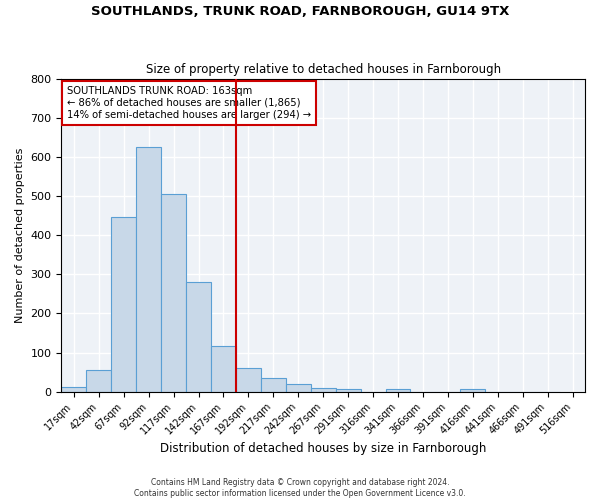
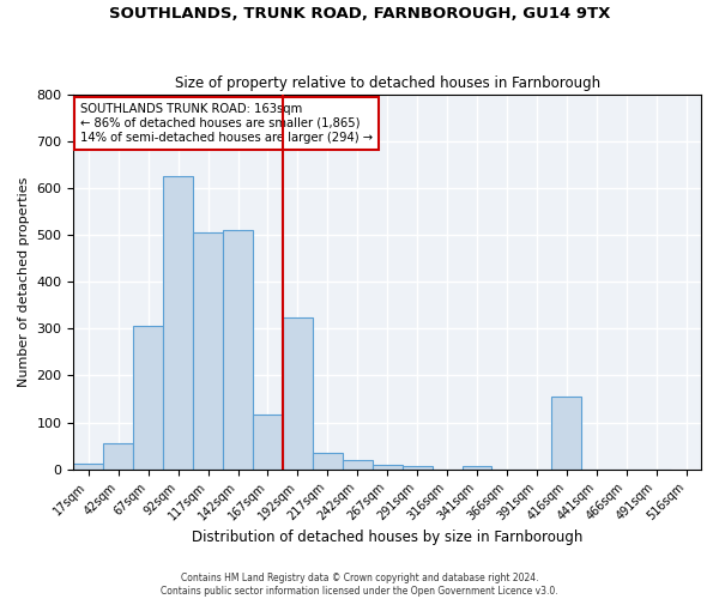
67sqm: 447 -> 305
142sqm: 280 -> 510
192sqm: 62 -> 325
416sqm: 8 -> 155
